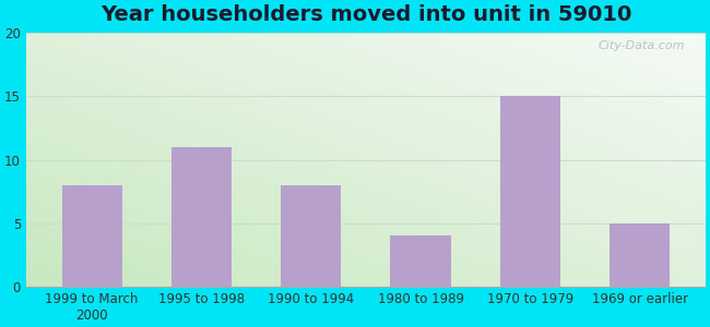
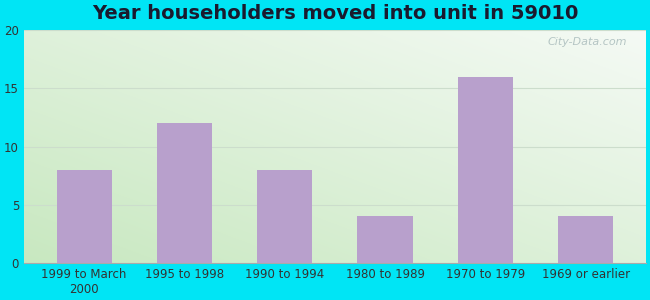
1995 to 1998: 11 -> 12
1970 to 1979: 15 -> 16
1969 or earlier: 5 -> 4
